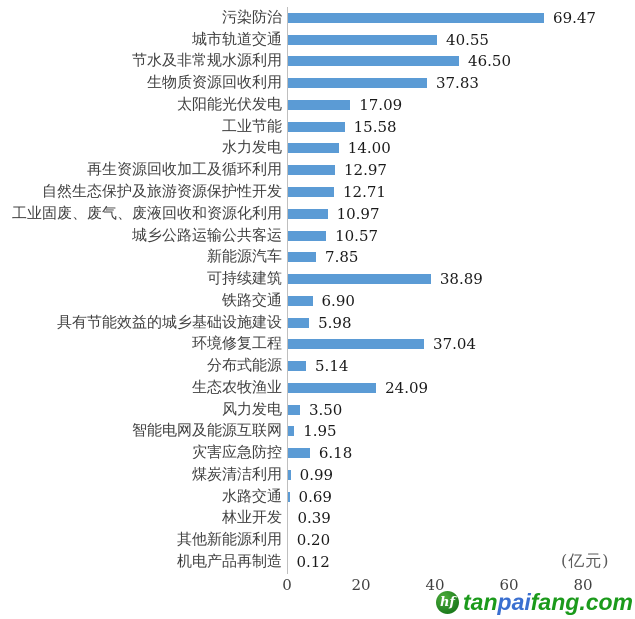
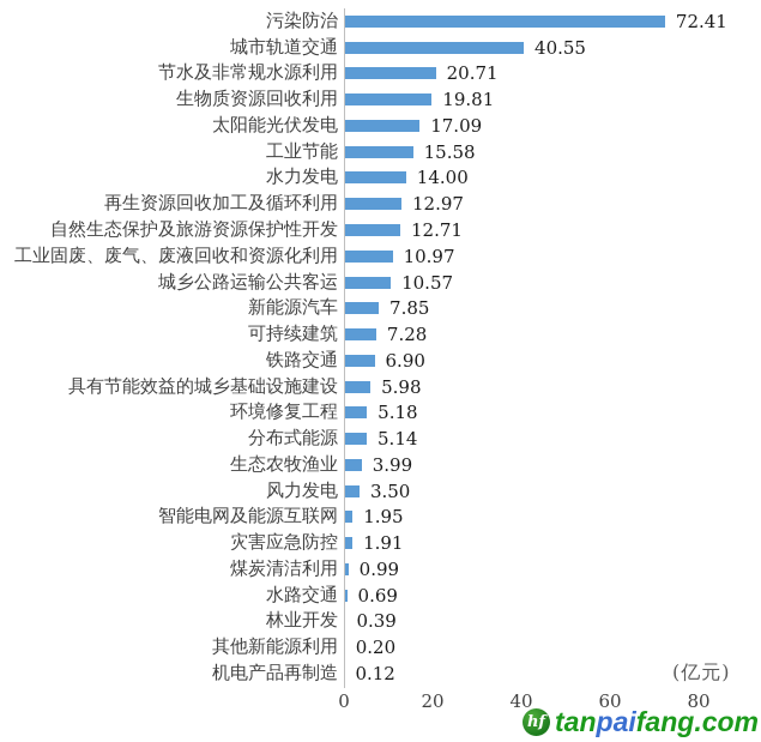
污染防治: 69.47 -> 72.41
节水及非常规水源利用: 46.50 -> 20.71
生物质资源回收利用: 37.83 -> 19.81
可持续建筑: 38.89 -> 7.28
环境修复工程: 37.04 -> 5.18
生态农牧渔业: 24.09 -> 3.99
灾害应急防控: 6.18 -> 1.91
